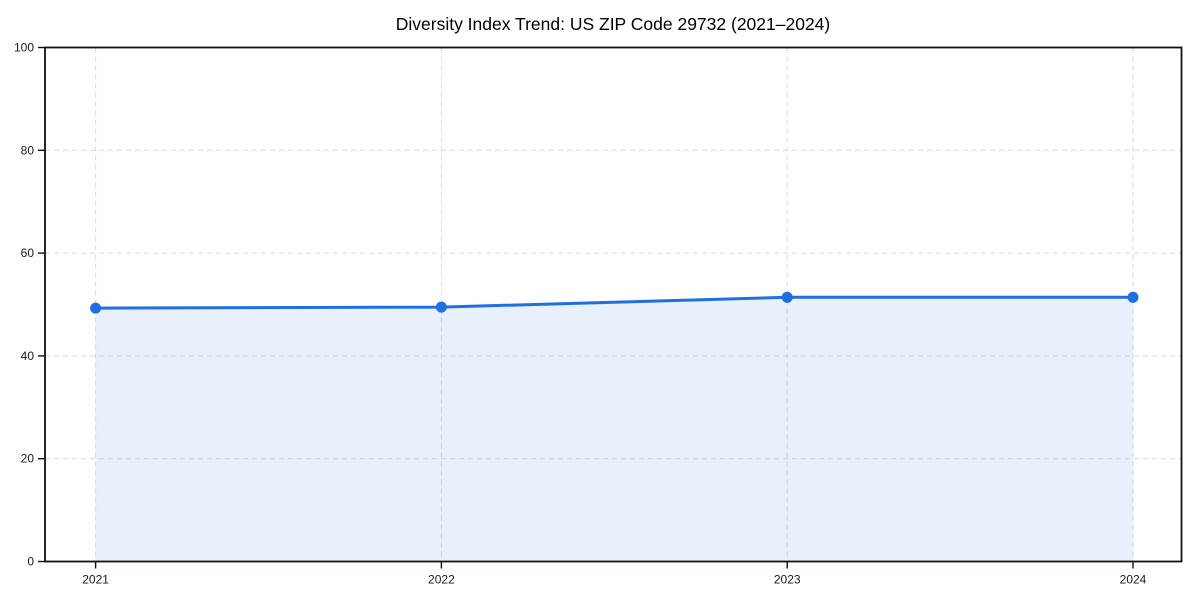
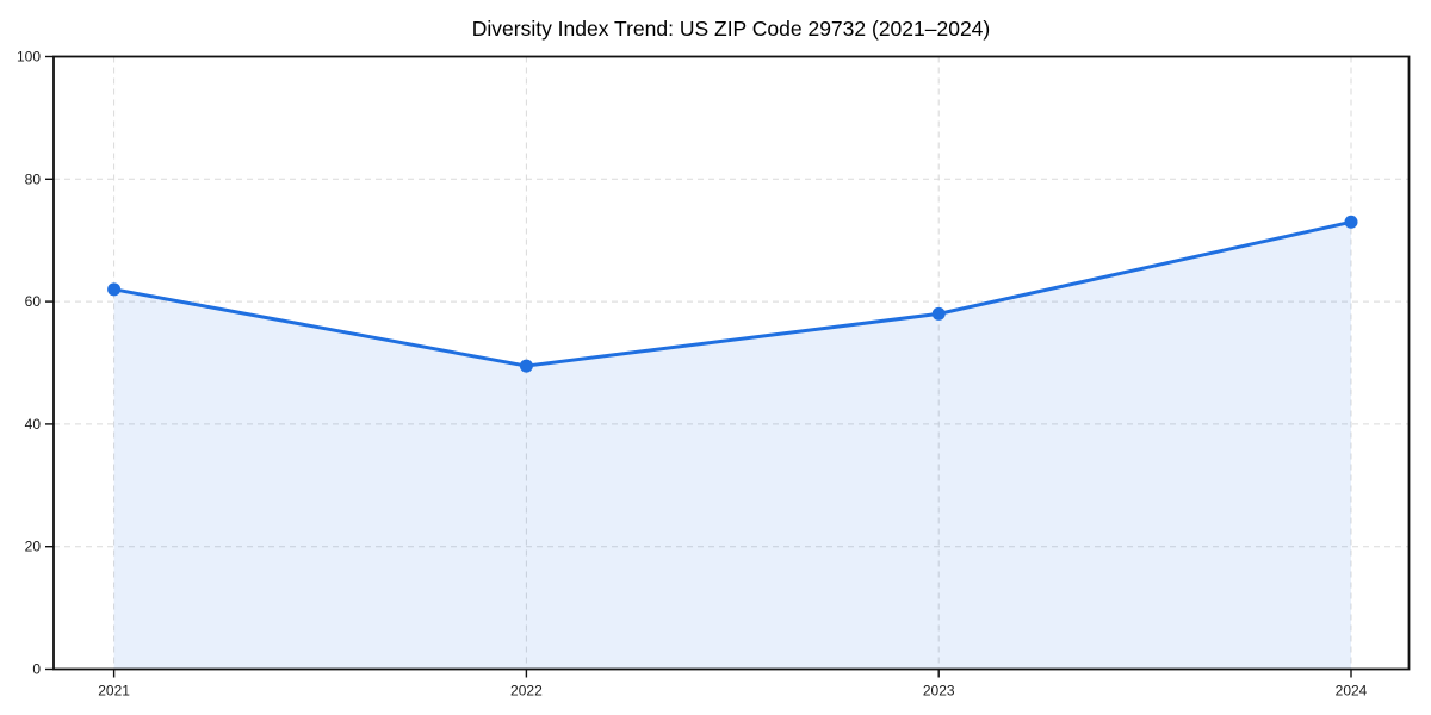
2021: 49 -> 62
2023: 51 -> 58
2024: 51 -> 73
